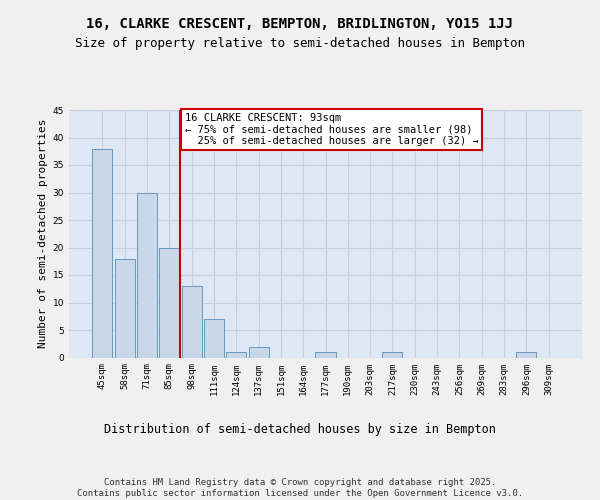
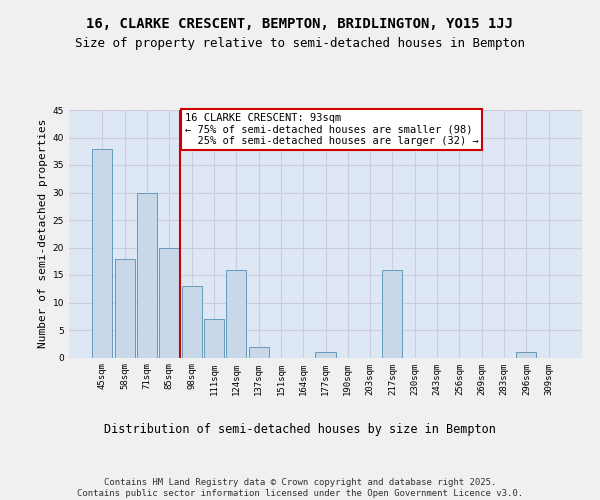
124sqm: 1 -> 16
217sqm: 1 -> 16
